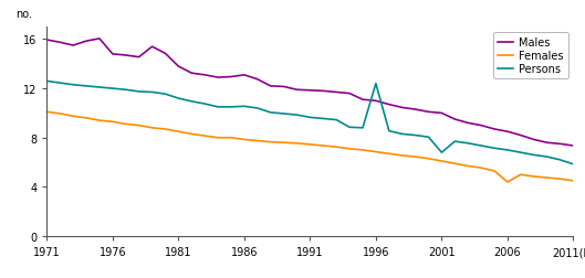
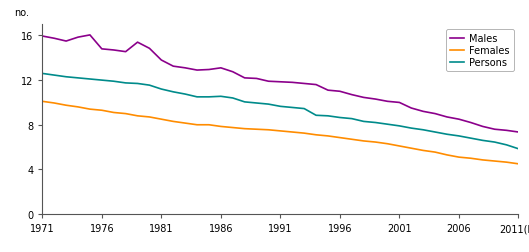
Persons/1996: 12.4 -> 8.7
Persons/2001: 6.8 -> 7.9
Females/2006: 4.4 -> 5.1
